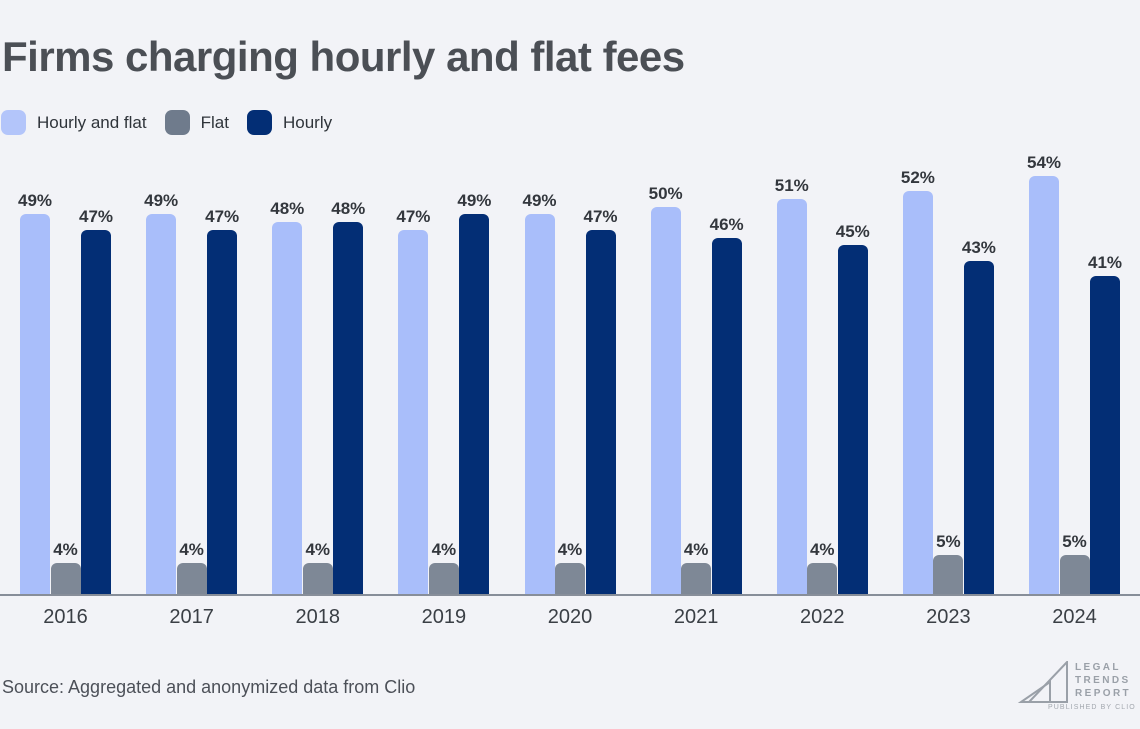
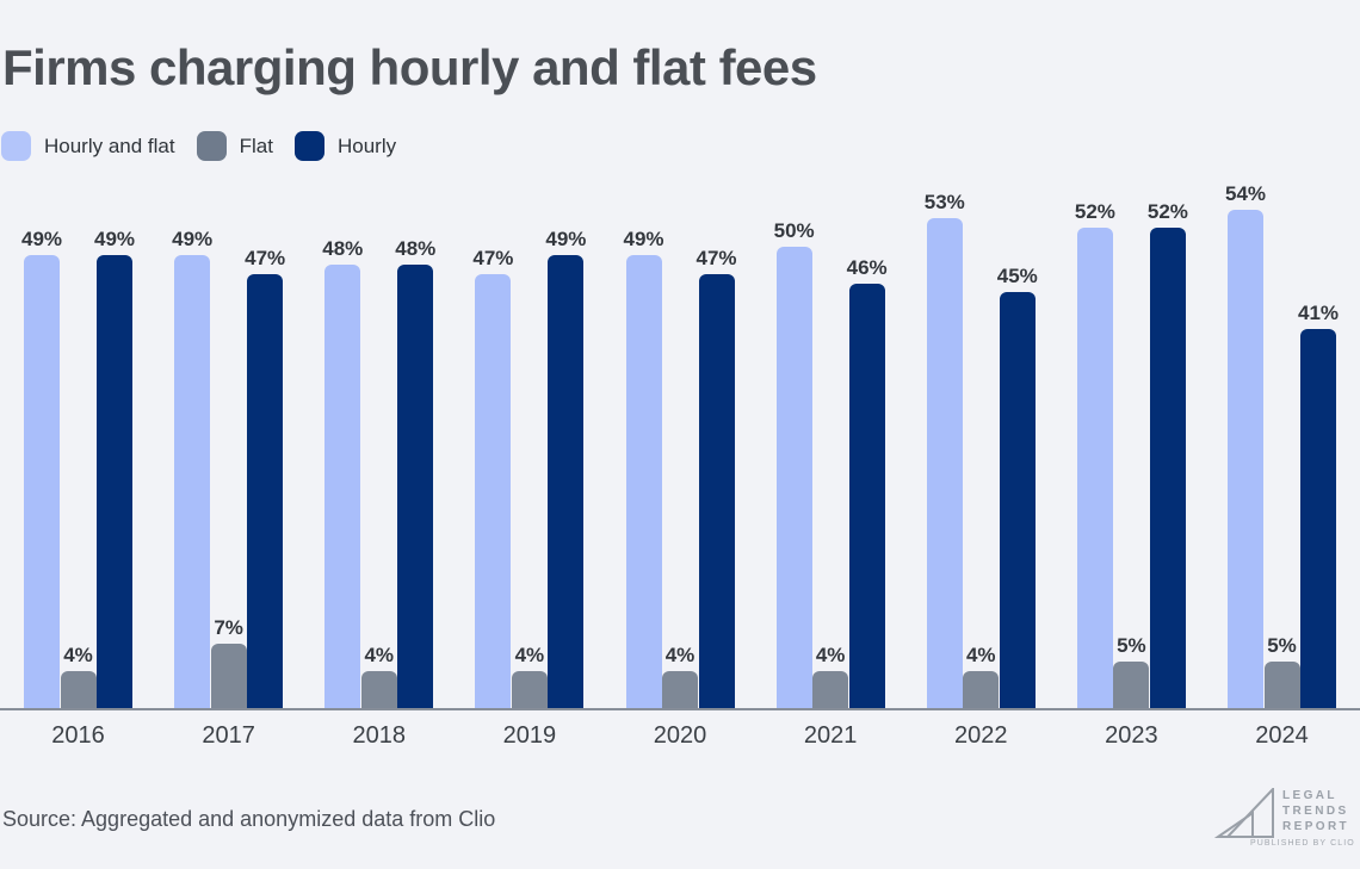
Hourly/2016: 47% -> 49%
Flat/2017: 4% -> 7%
Hourly and flat/2022: 51% -> 53%
Hourly/2023: 43% -> 52%
